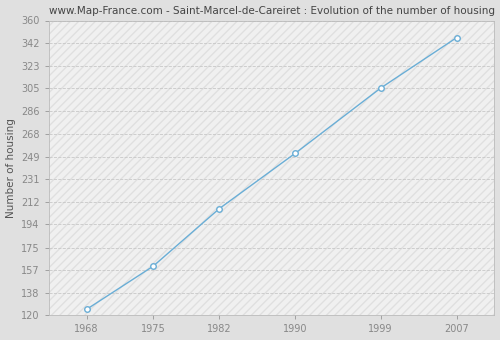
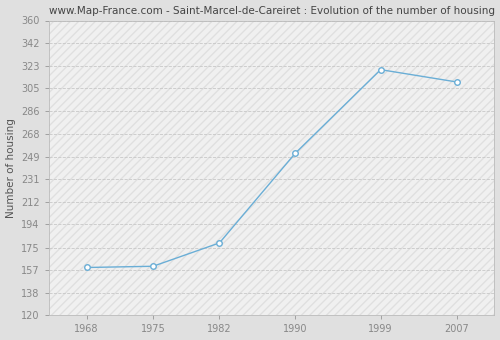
1968: 125 -> 159
1982: 207 -> 179
1999: 305 -> 320
2007: 346 -> 310
